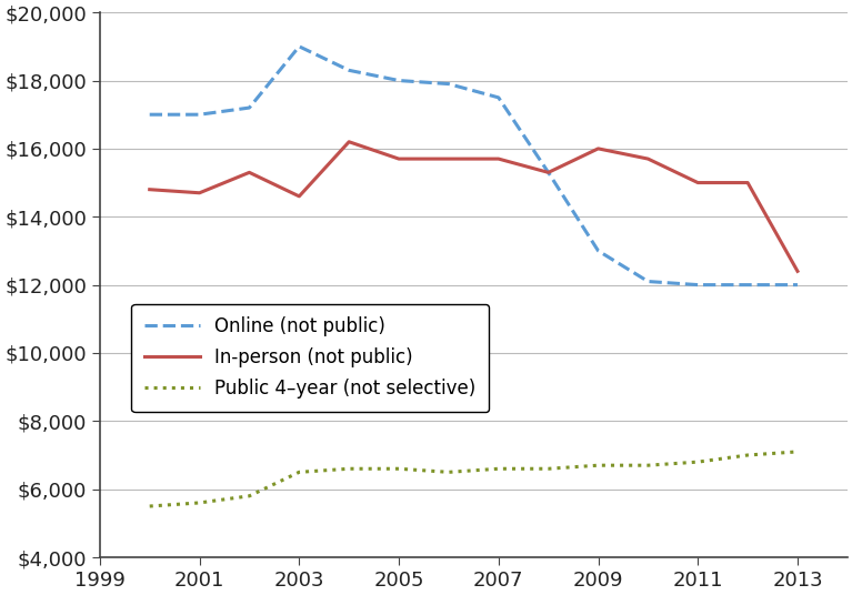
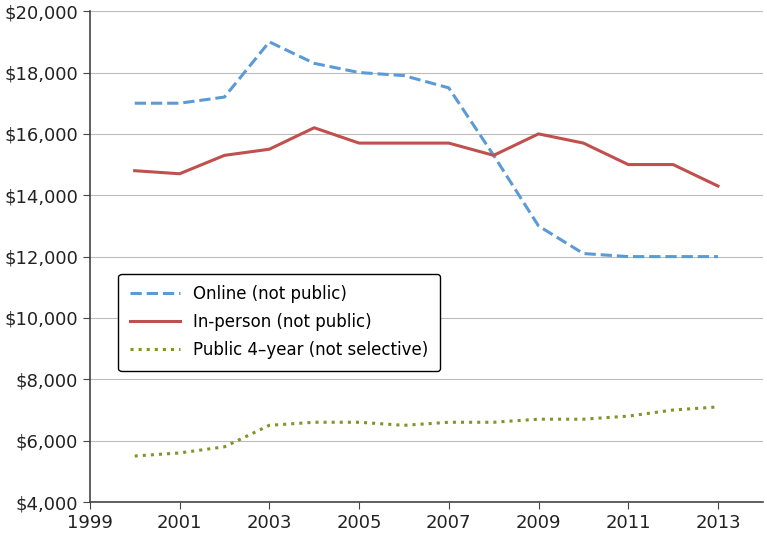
In-person (not public)/2003: $14,600 -> $15,500
In-person (not public)/2013: $12,400 -> $14,300
